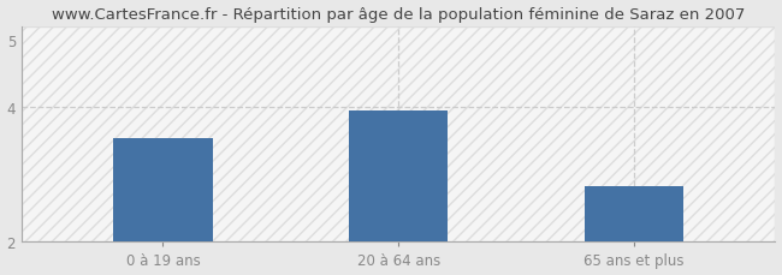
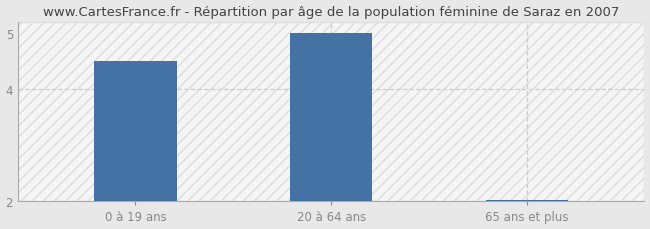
0 à 19 ans: 3.54 -> 4.50
20 à 64 ans: 3.94 -> 5.00
65 ans et plus: 2.82 -> 2.03
